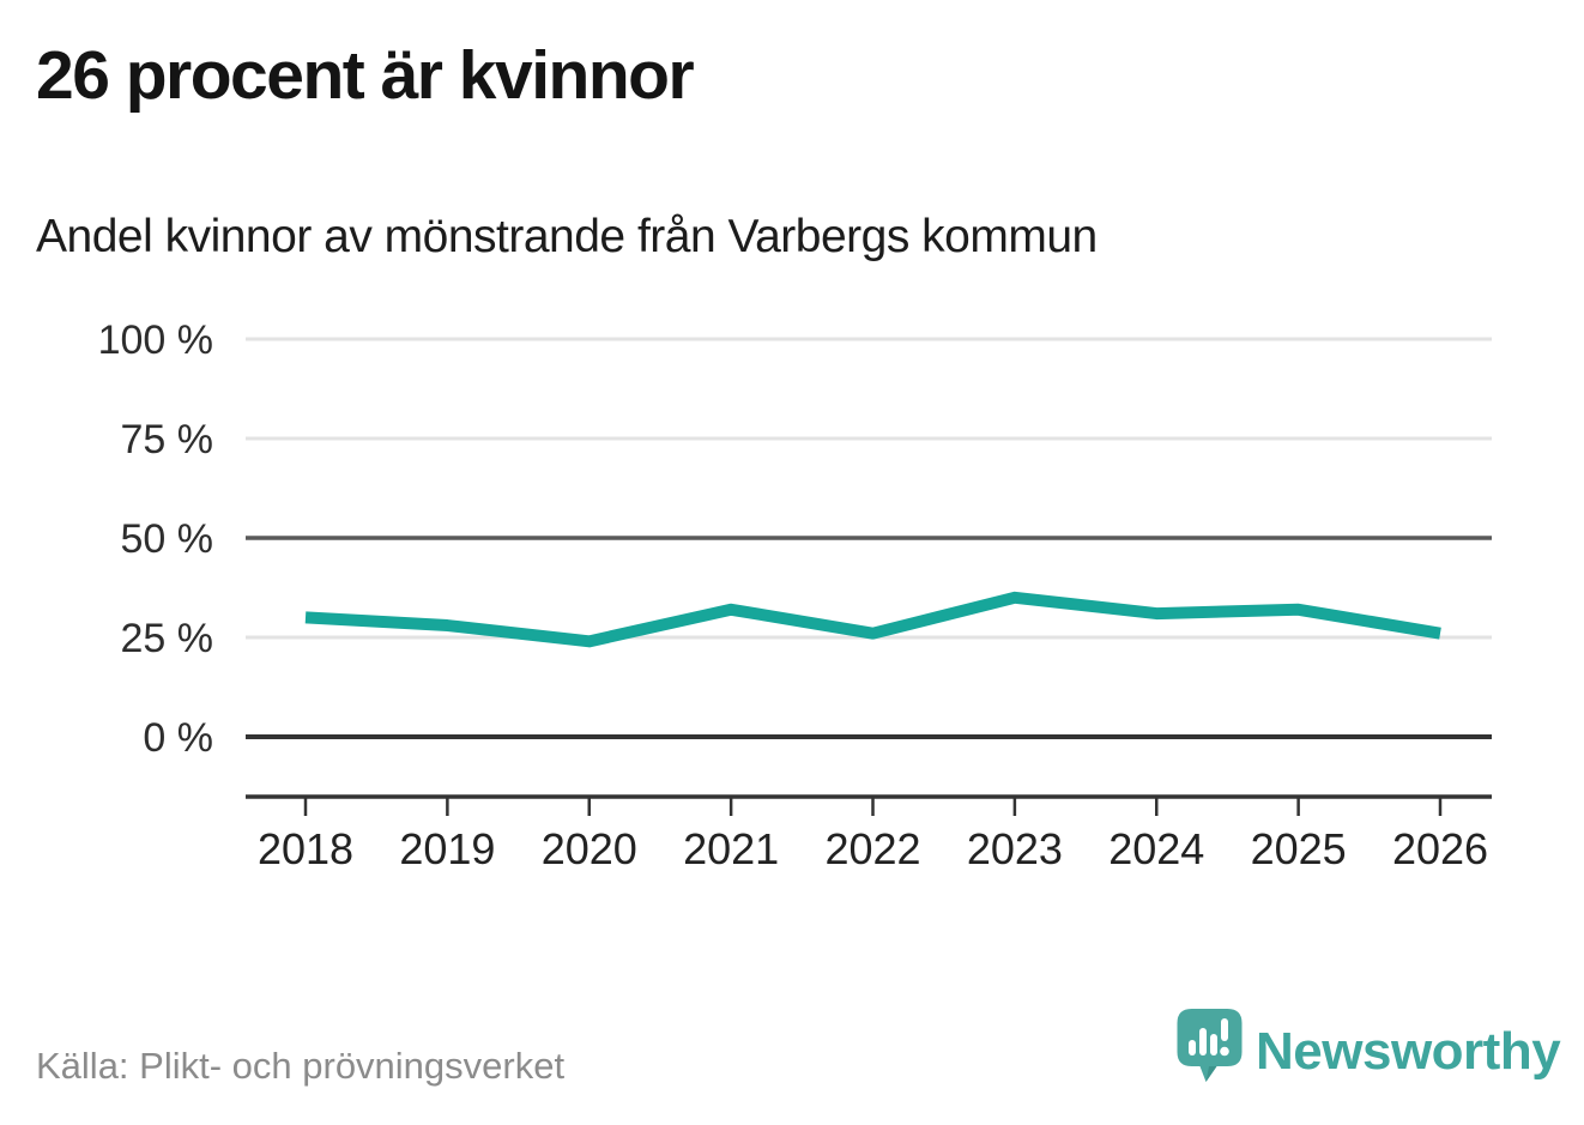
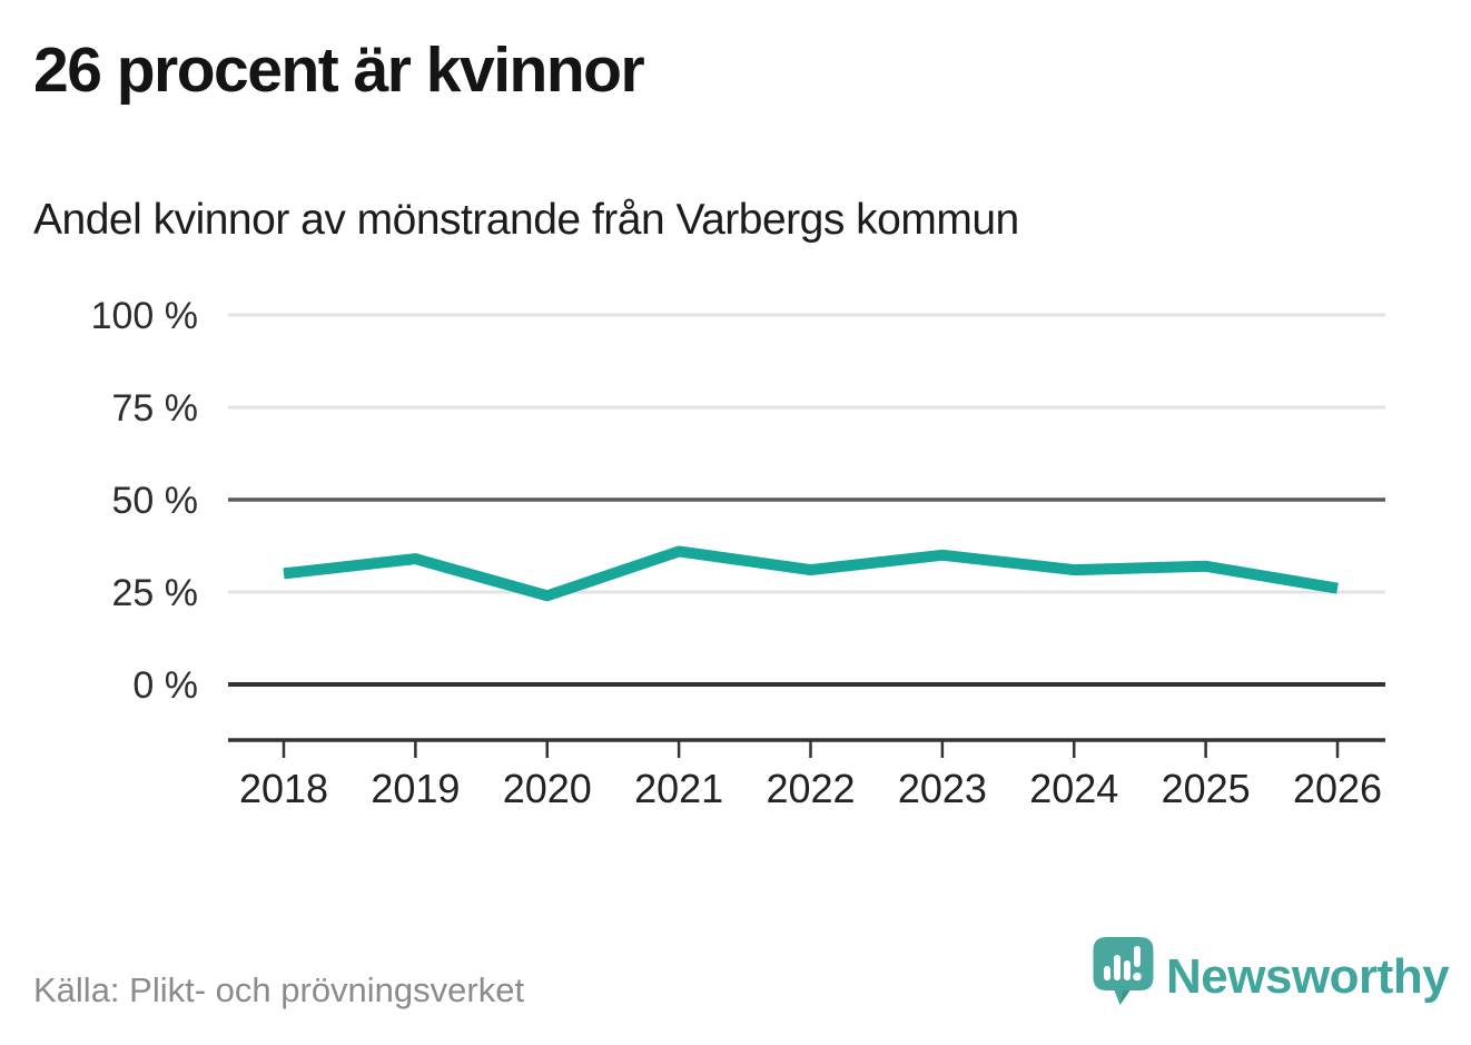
2019: 28% -> 34%
2021: 32% -> 36%
2022: 26% -> 31%
